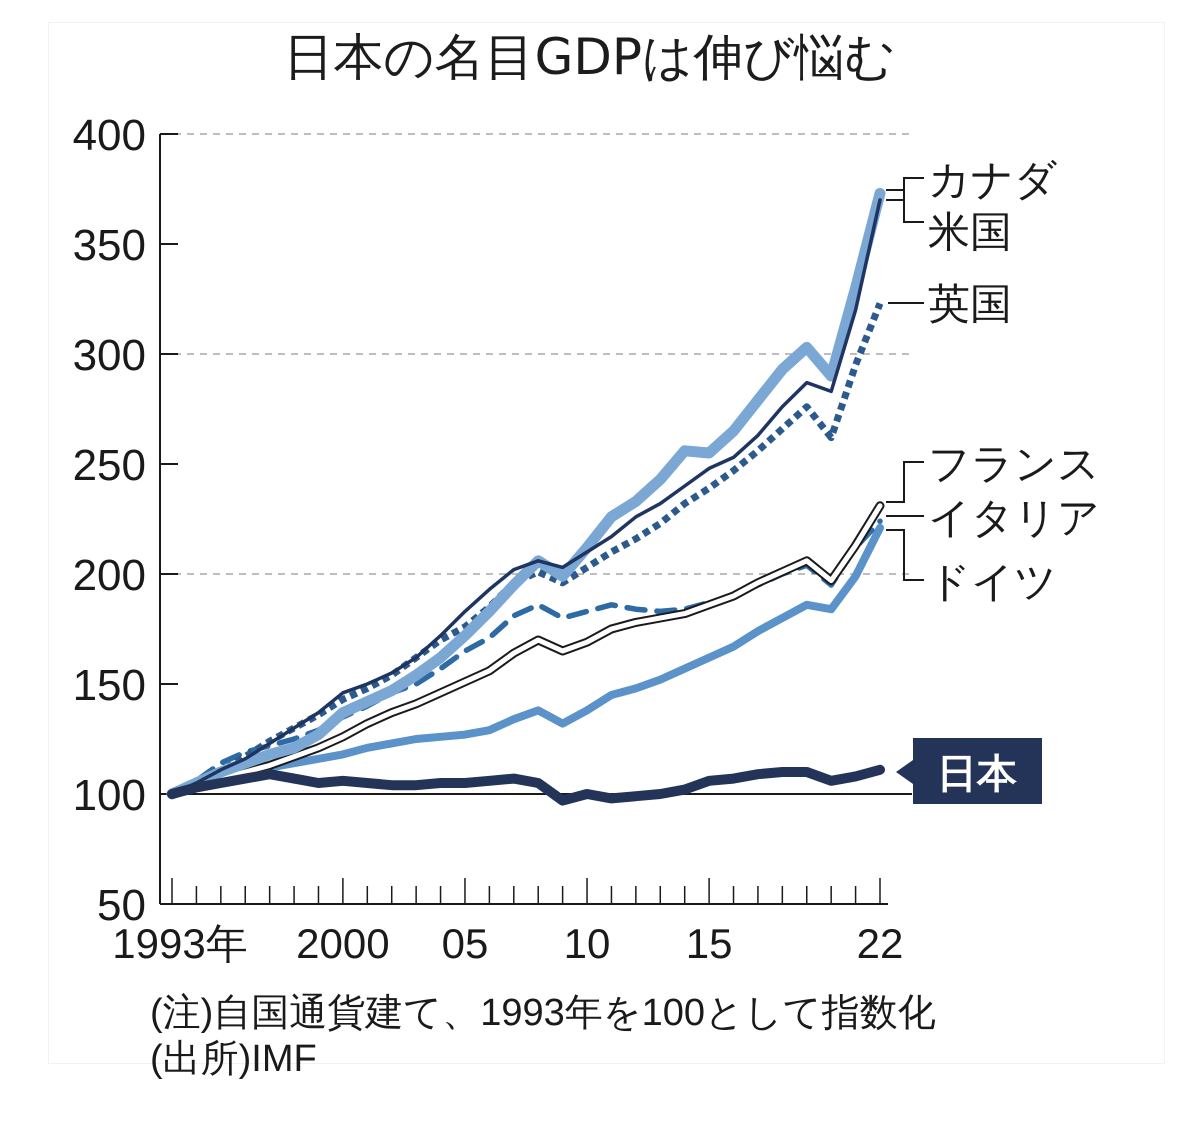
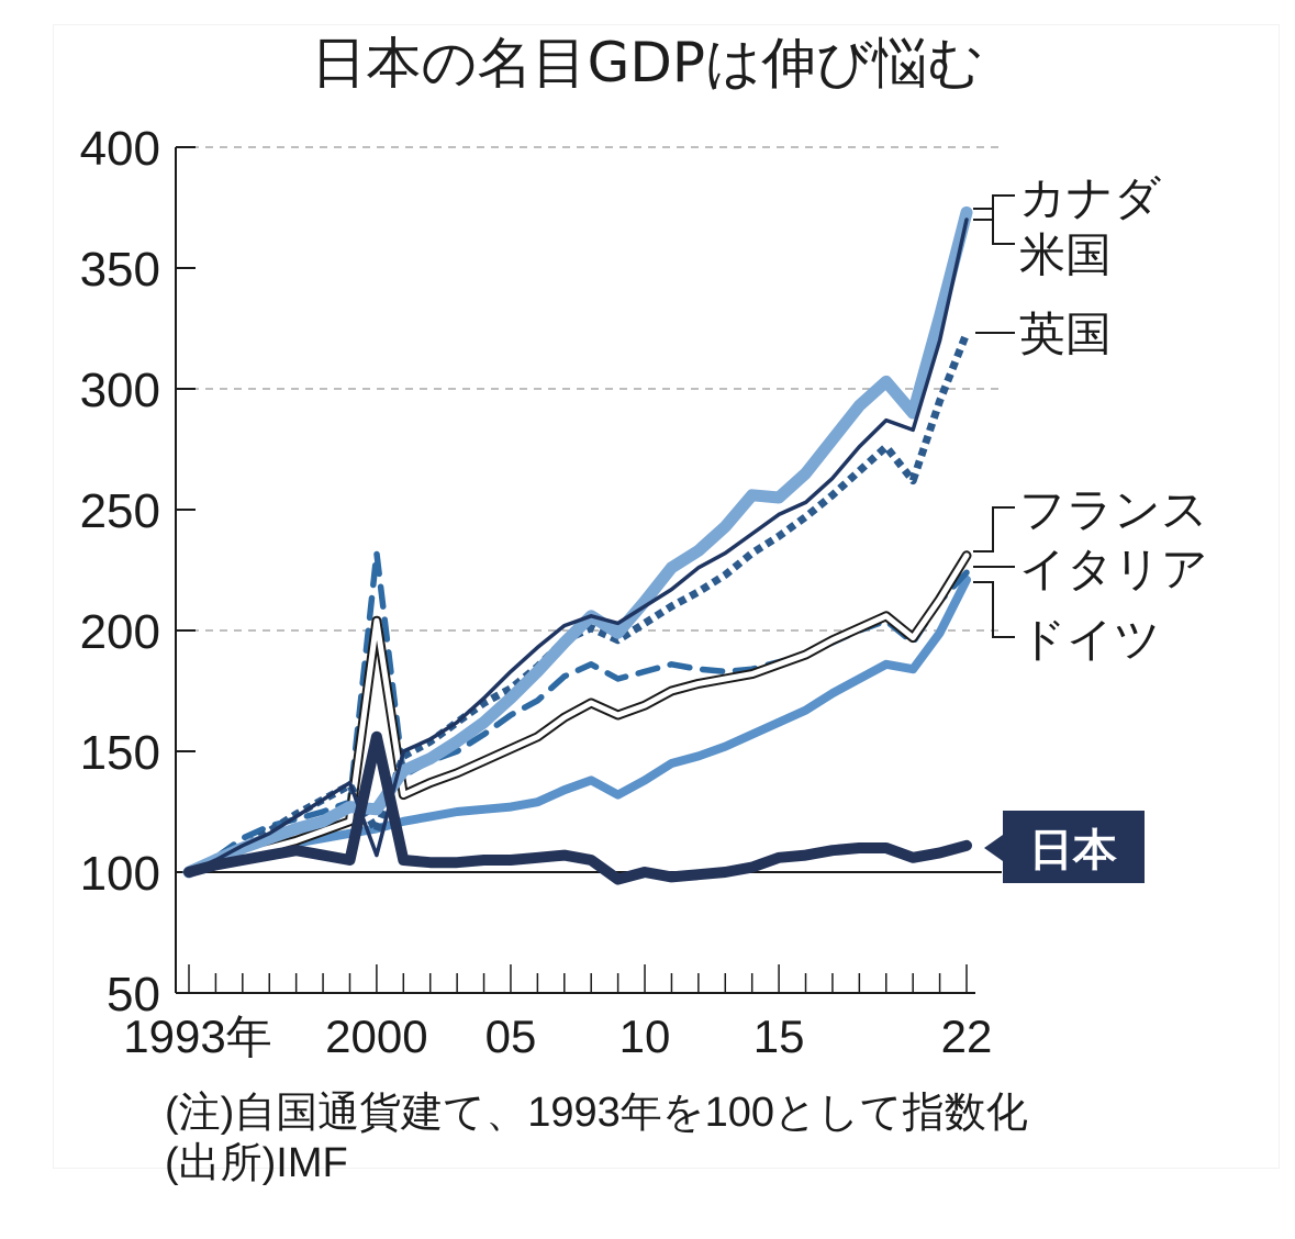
カナダ/2000: 137 -> 126
米国/2000: 146 -> 107
英国/2000: 143 -> 117
フランス/2000: 126 -> 204
イタリア/2000: 135 -> 232
日本/2000: 106 -> 156
